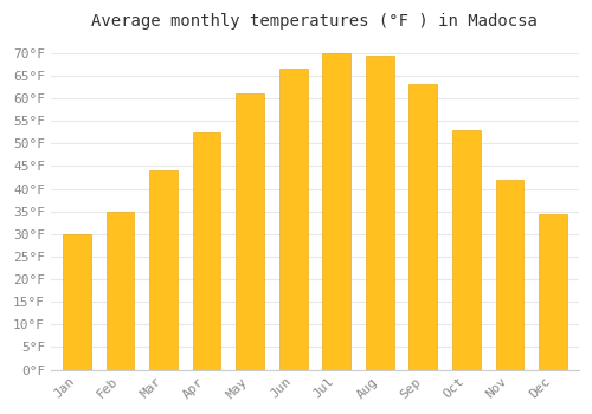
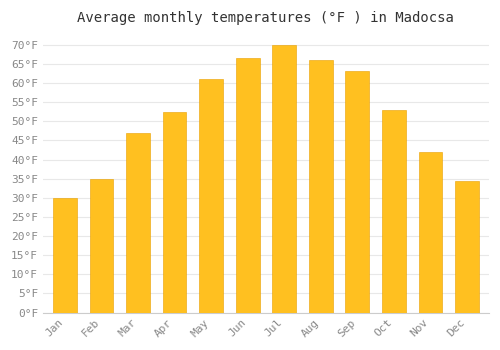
Mar: 44.0°F -> 47.0°F
Aug: 69.5°F -> 66.0°F
